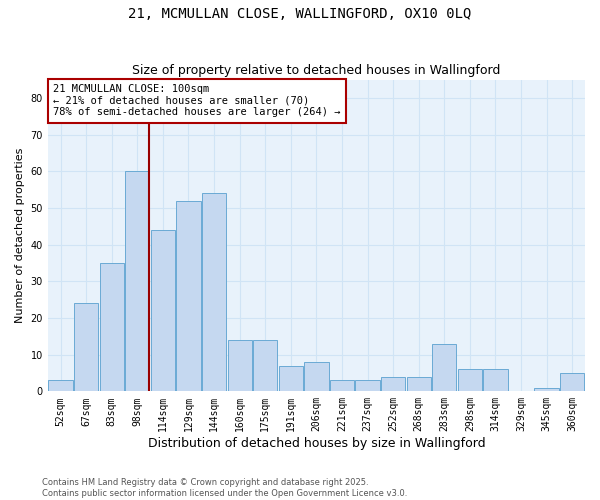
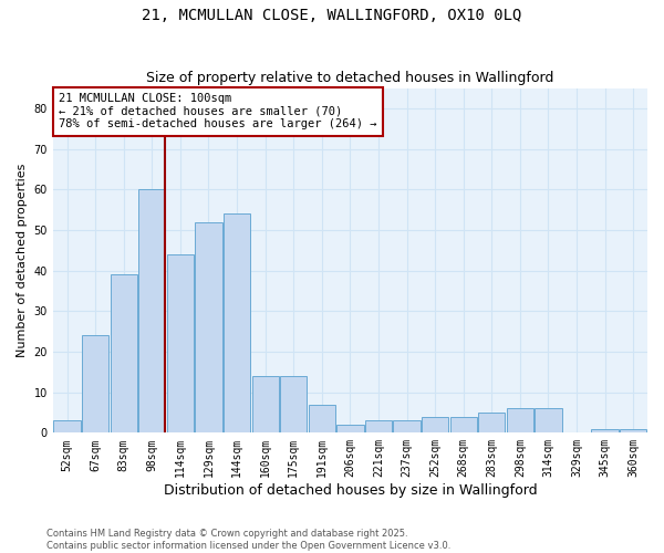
83sqm: 35 -> 39
206sqm: 8 -> 2
283sqm: 13 -> 5
360sqm: 5 -> 1
